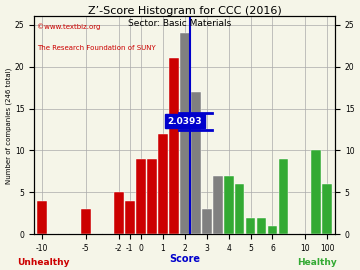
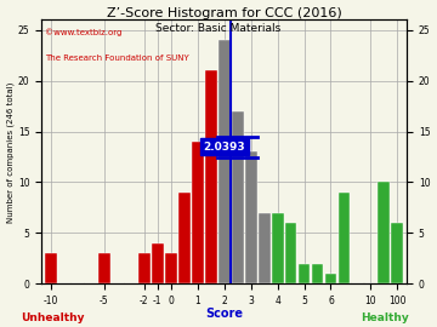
-10: 4 -> 3
-2: 5 -> 3
0: 9 -> 3
1: 12 -> 14
3: 3 -> 13
